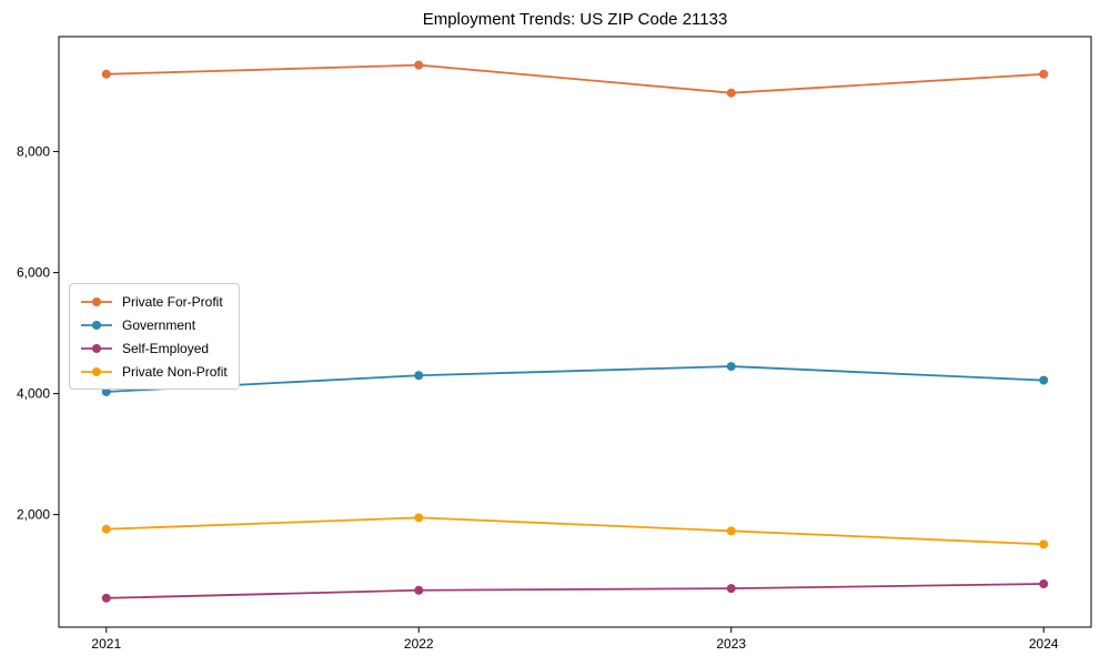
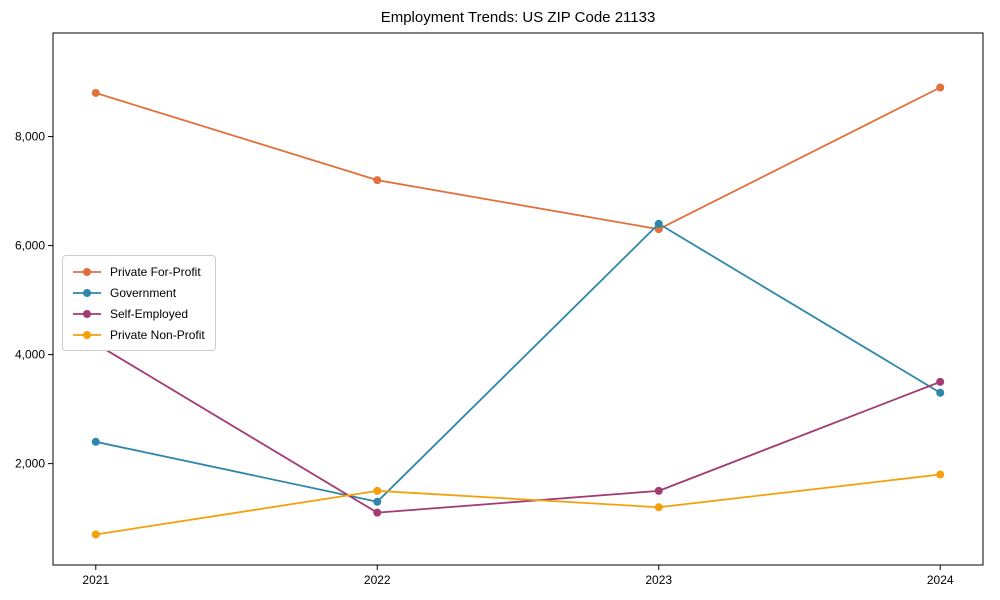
Private For-Profit/2021: 9300 -> 8800
Government/2021: 4000 -> 2400
Self-Employed/2021: 600 -> 4200
Private Non-Profit/2021: 1800 -> 700
Private For-Profit/2022: 9400 -> 7200
Government/2022: 4300 -> 1300
Self-Employed/2022: 800 -> 1100
Private Non-Profit/2022: 2000 -> 1500
Private For-Profit/2023: 9000 -> 6300
Government/2023: 4400 -> 6400
Self-Employed/2023: 800 -> 1500
Private Non-Profit/2023: 1700 -> 1200
Private For-Profit/2024: 9300 -> 8900
Government/2024: 4200 -> 3300
Self-Employed/2024: 900 -> 3500
Private Non-Profit/2024: 1500 -> 1800
